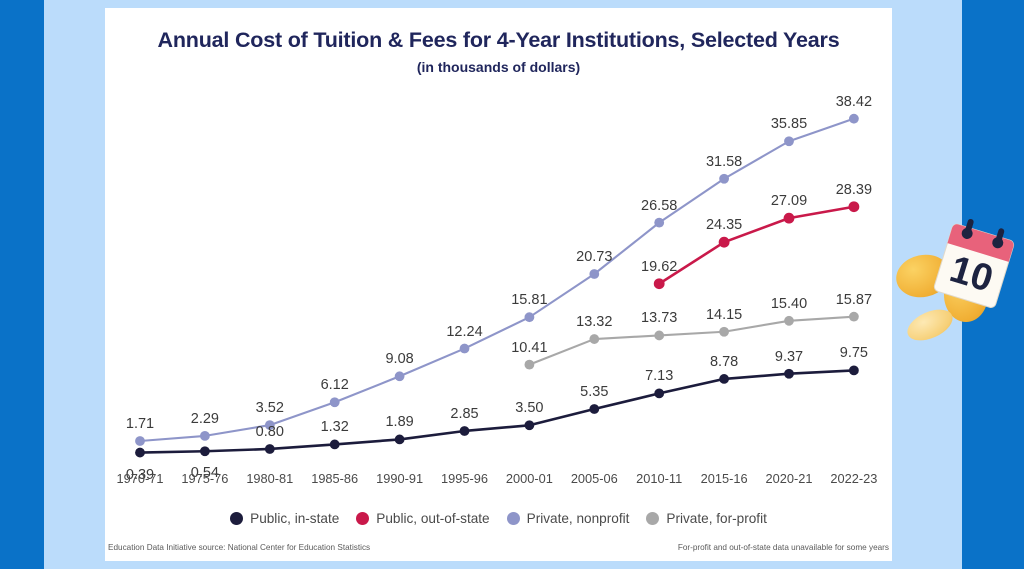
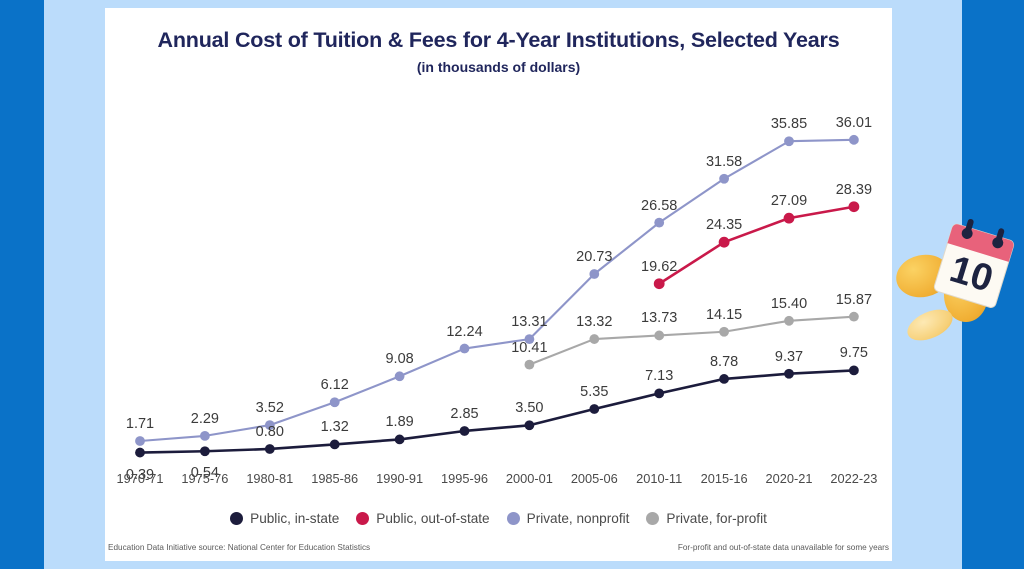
Private, nonprofit/2000-01: 15.81 -> 13.31
Private, nonprofit/2022-23: 38.42 -> 36.01
